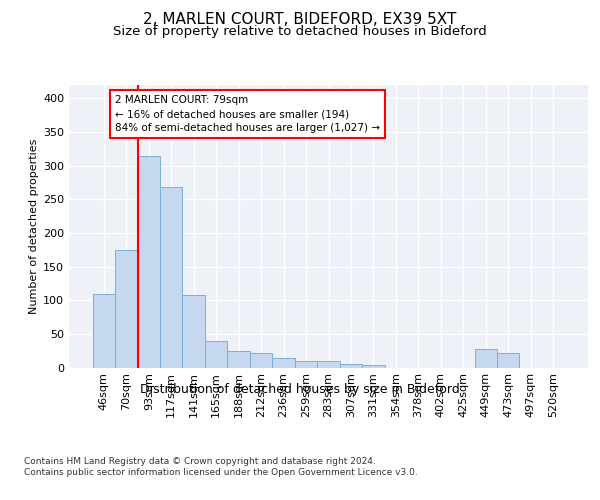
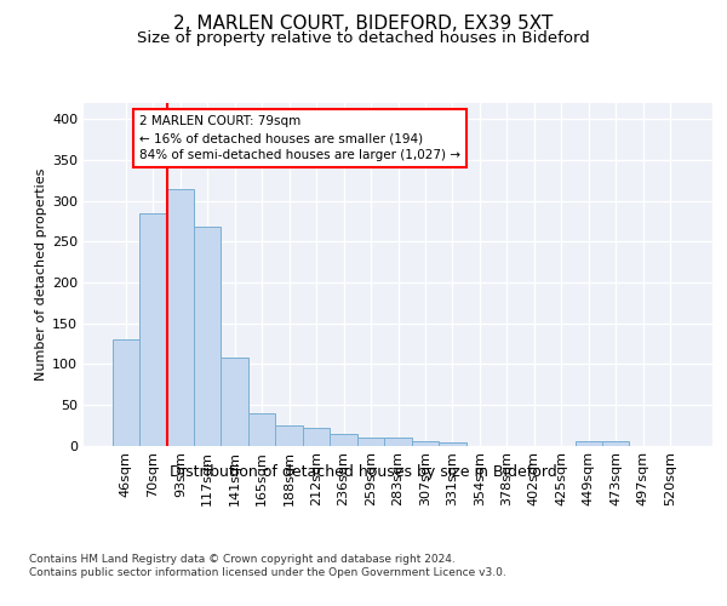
46sqm: 110 -> 130
70sqm: 174 -> 285
449sqm: 28 -> 5
473sqm: 22 -> 5
